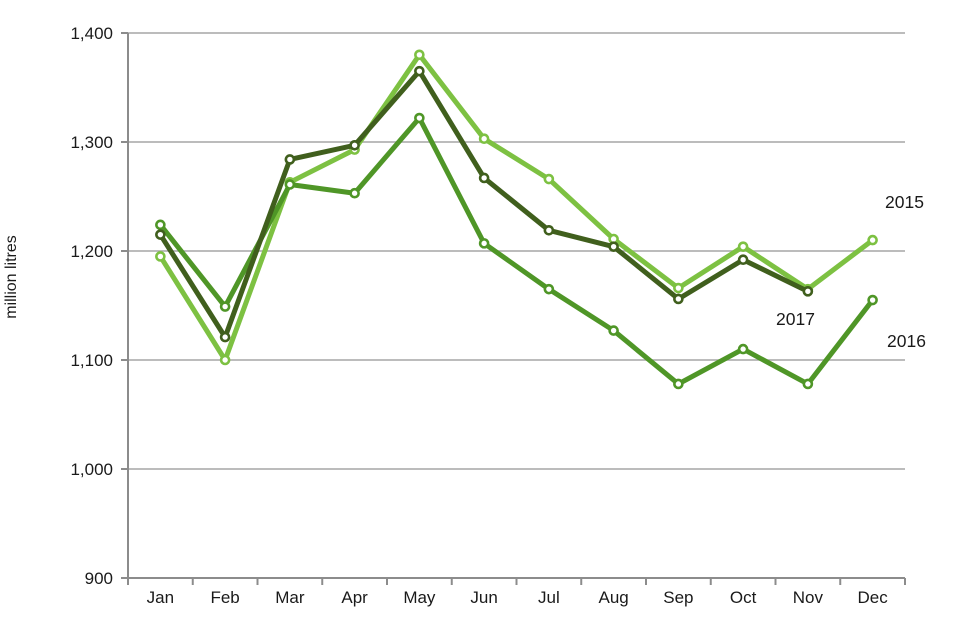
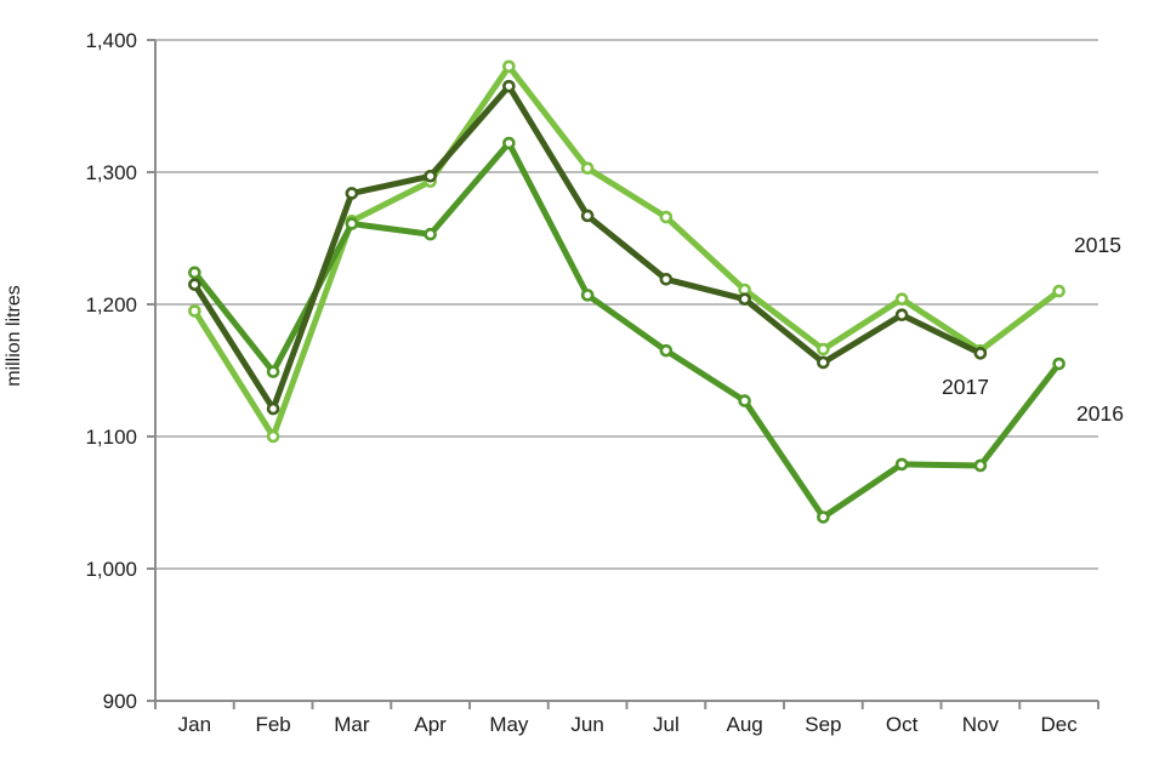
2016/Sep: 1078 -> 1039
2016/Oct: 1110 -> 1079
